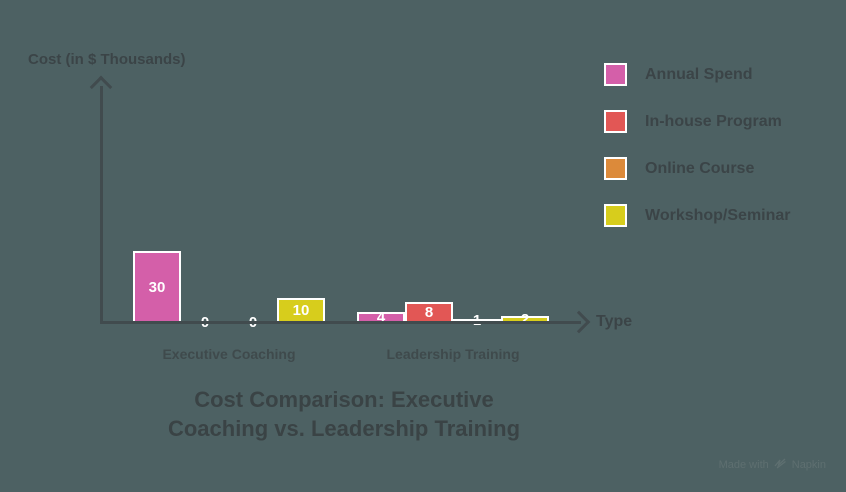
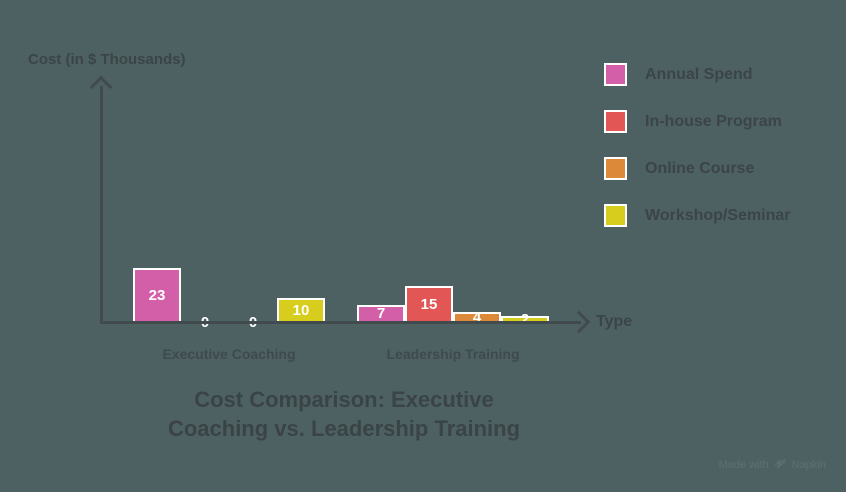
Annual Spend/Executive Coaching: 30 -> 23
Annual Spend/Leadership Training: 4 -> 7
In-house Program/Leadership Training: 8 -> 15
Online Course/Leadership Training: 1 -> 4
